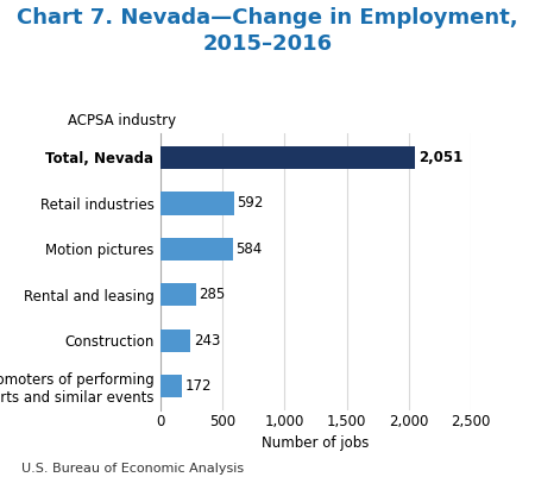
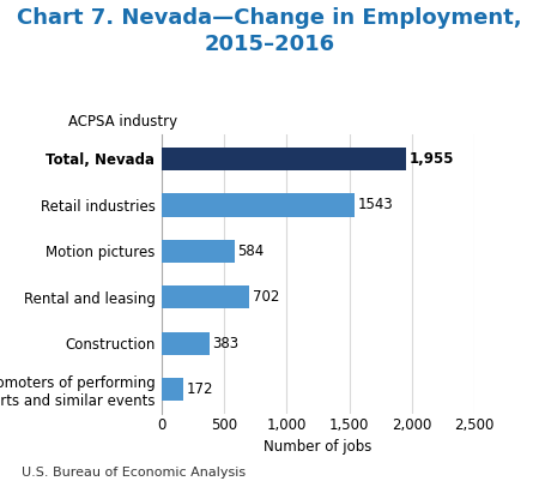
Total, Nevada: 2,051 -> 1,955
Retail industries: 592 -> 1543
Rental and leasing: 285 -> 702
Construction: 243 -> 383
